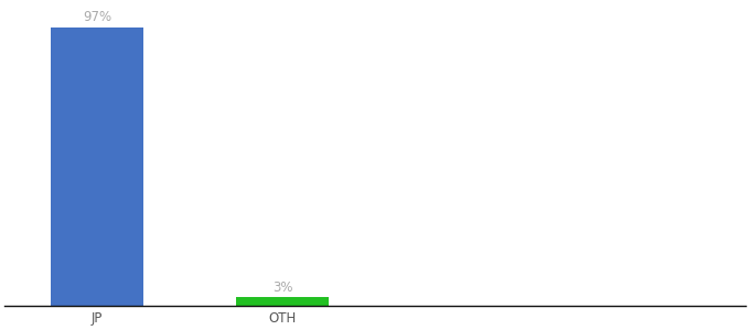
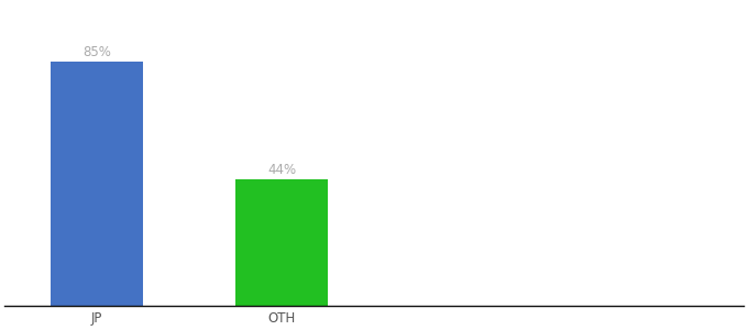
JP: 97% -> 85%
OTH: 3% -> 44%
